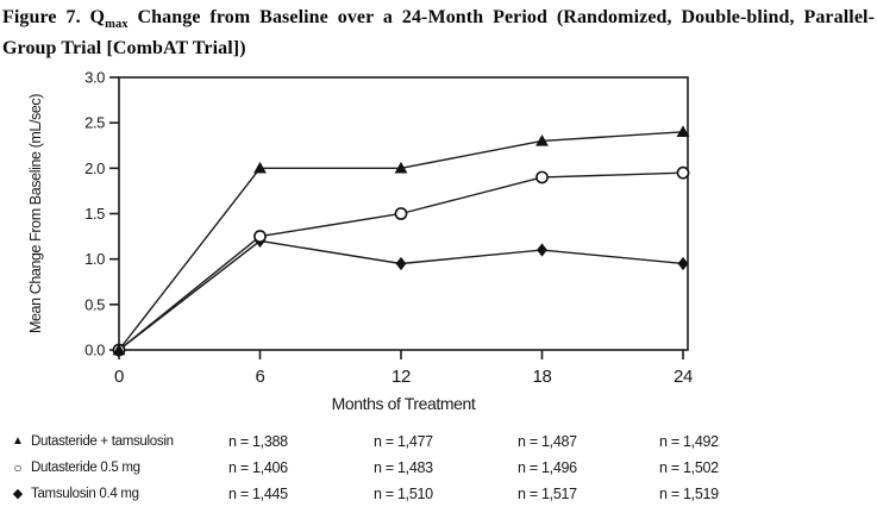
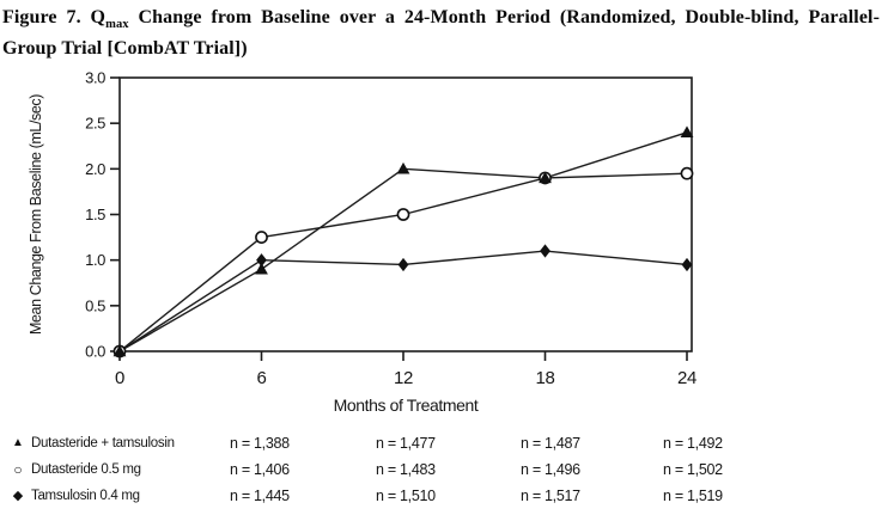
Dutasteride + tamsulosin/6: 2.0 -> 0.9
Tamsulosin 0.4 mg/6: 1.2 -> 1.0
Dutasteride + tamsulosin/18: 2.3 -> 1.9
